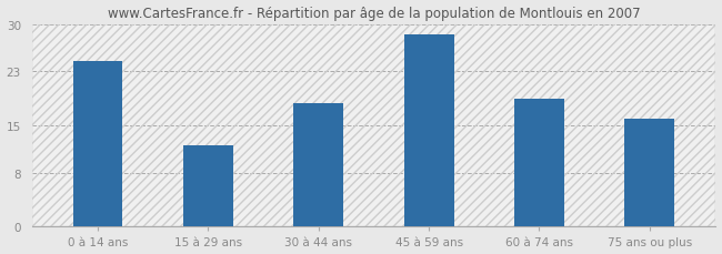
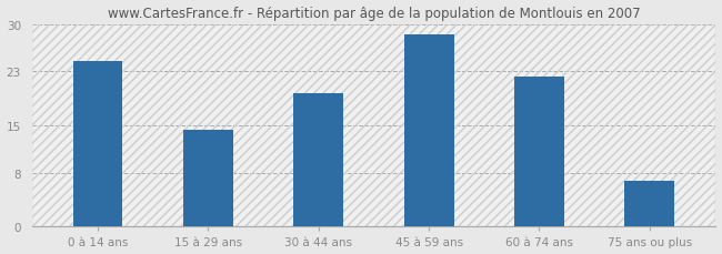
15 à 29 ans: 12.0 -> 14.3
30 à 44 ans: 18.2 -> 19.8
60 à 74 ans: 19.0 -> 22.2
75 ans ou plus: 16.0 -> 6.8
